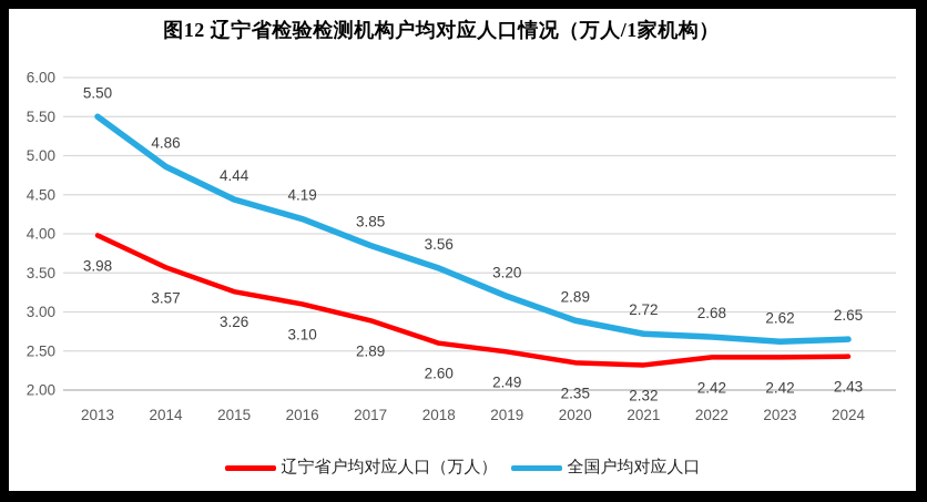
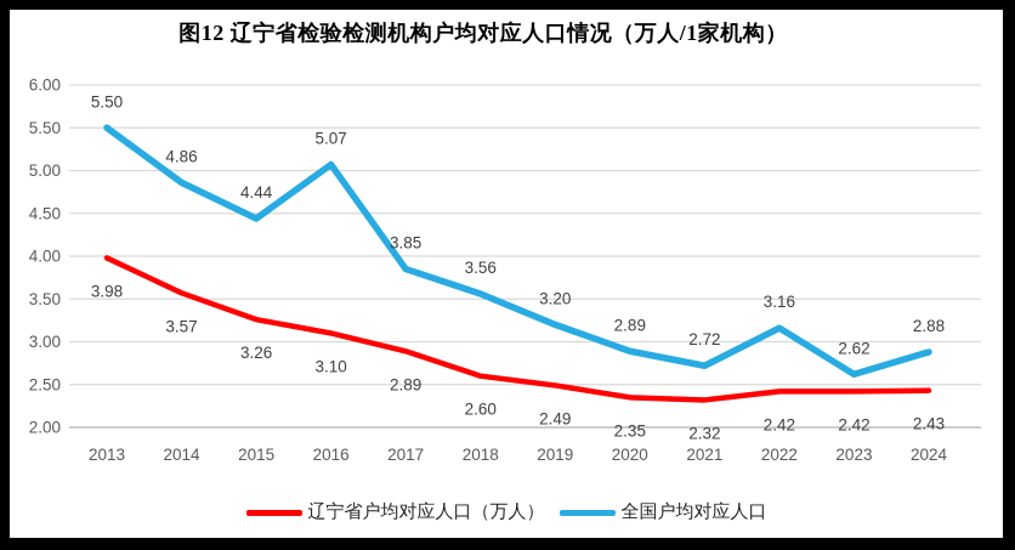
全国户均对应人口/2016: 4.19 -> 5.07
全国户均对应人口/2022: 2.68 -> 3.16
全国户均对应人口/2024: 2.65 -> 2.88
